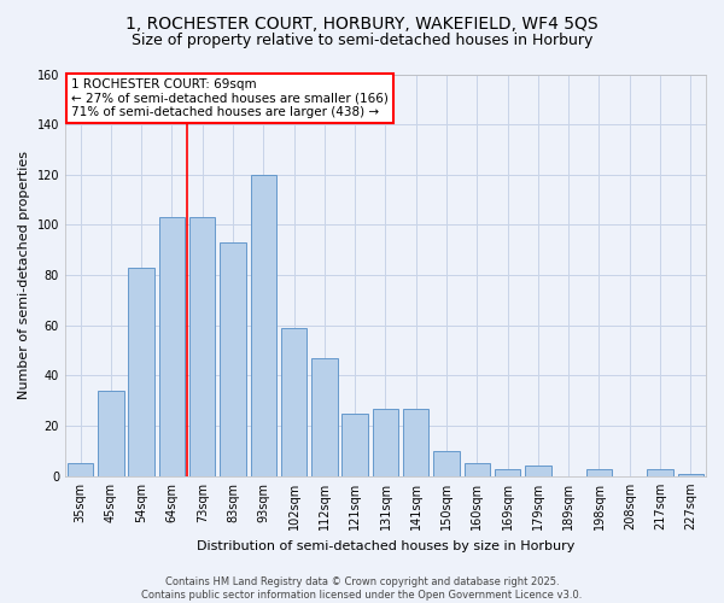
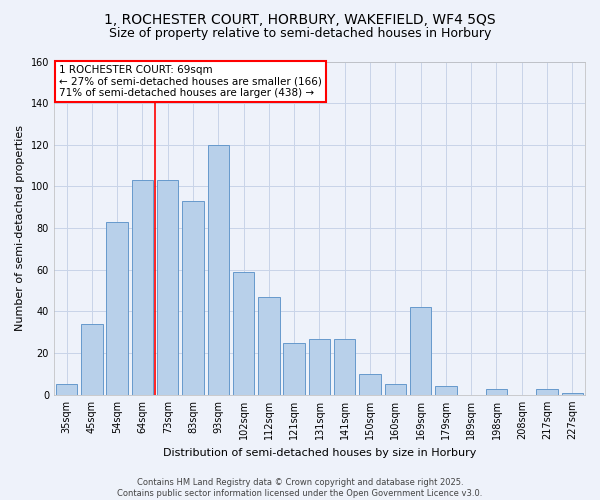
169sqm: 3 -> 42
